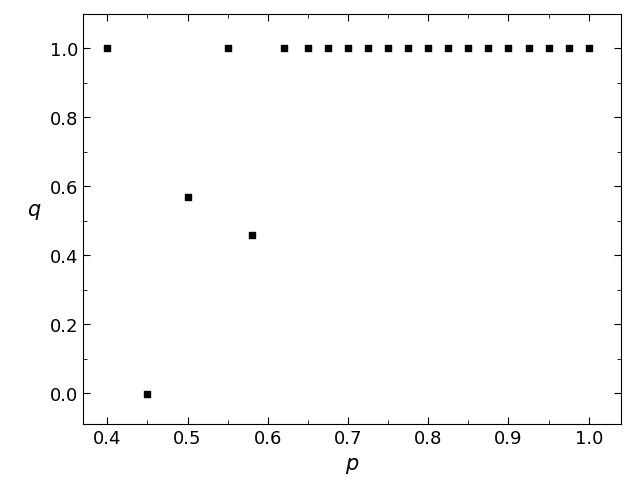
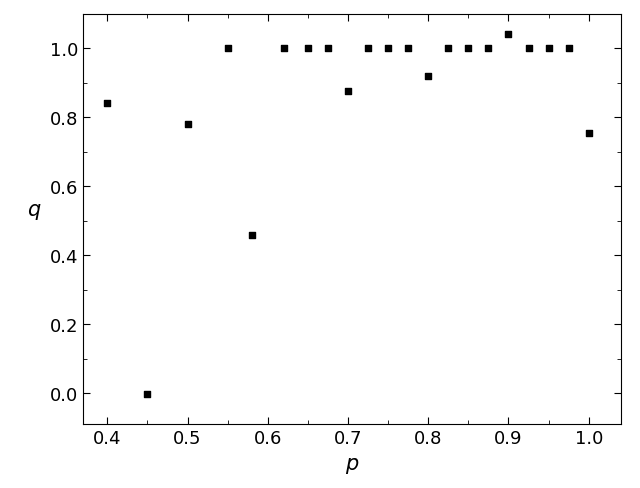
0.4: 1.000 -> 0.840
0.5: 0.570 -> 0.780
0.7: 1.000 -> 0.875
0.8: 1.000 -> 0.920
0.9: 1.000 -> 1.040
1.0: 1.000 -> 0.755
